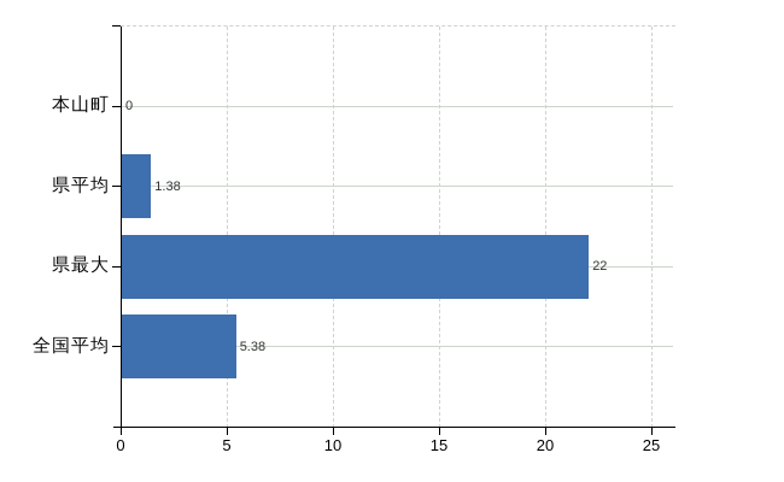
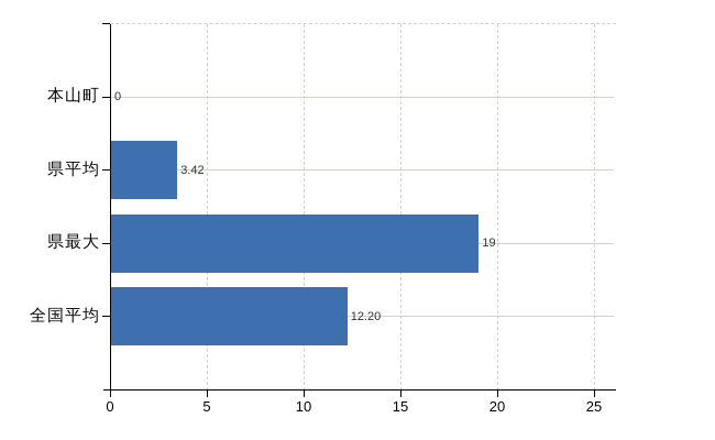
県平均: 1.38 -> 3.42
県最大: 22 -> 19
全国平均: 5.38 -> 12.20
